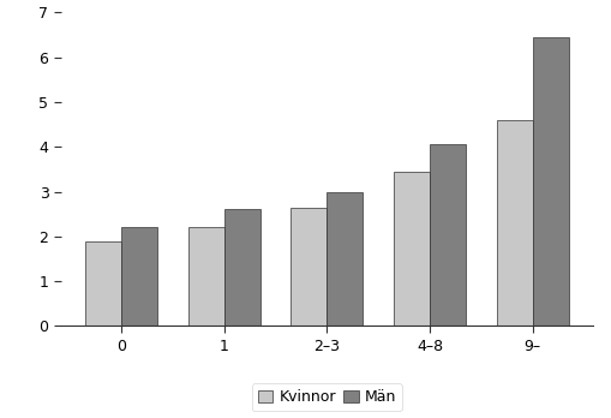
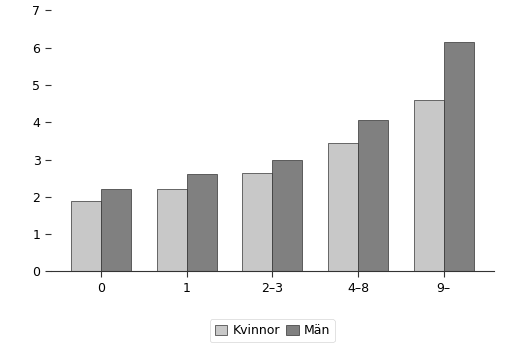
Män/9–: 6.45 -> 6.15
